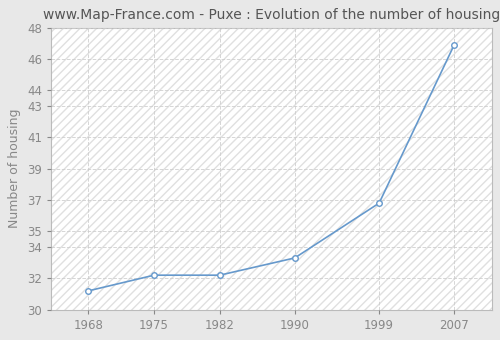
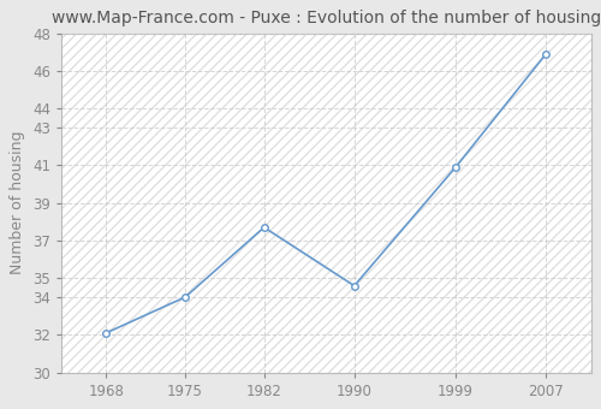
1968: 31.2 -> 32.1
1975: 32.2 -> 34.0
1982: 32.2 -> 37.7
1990: 33.3 -> 34.6
1999: 36.8 -> 40.9
